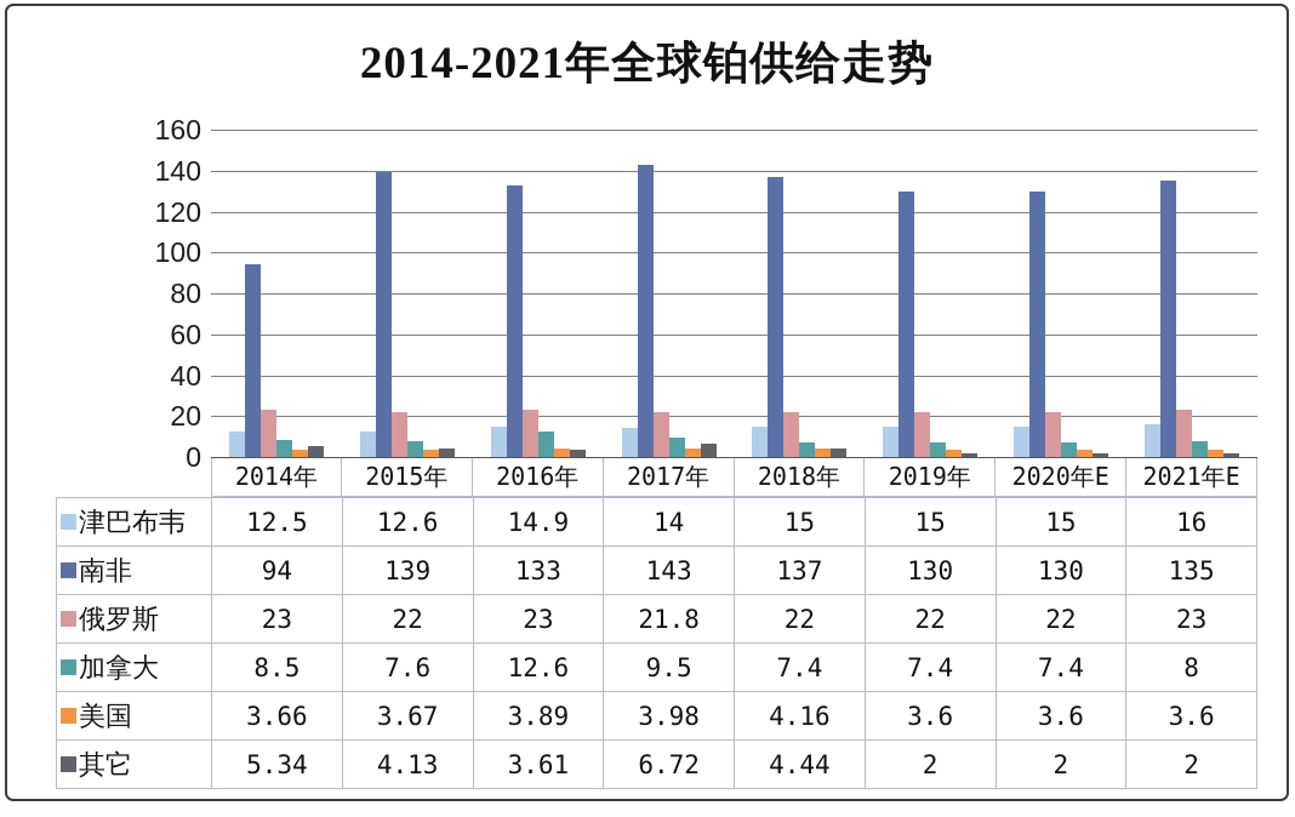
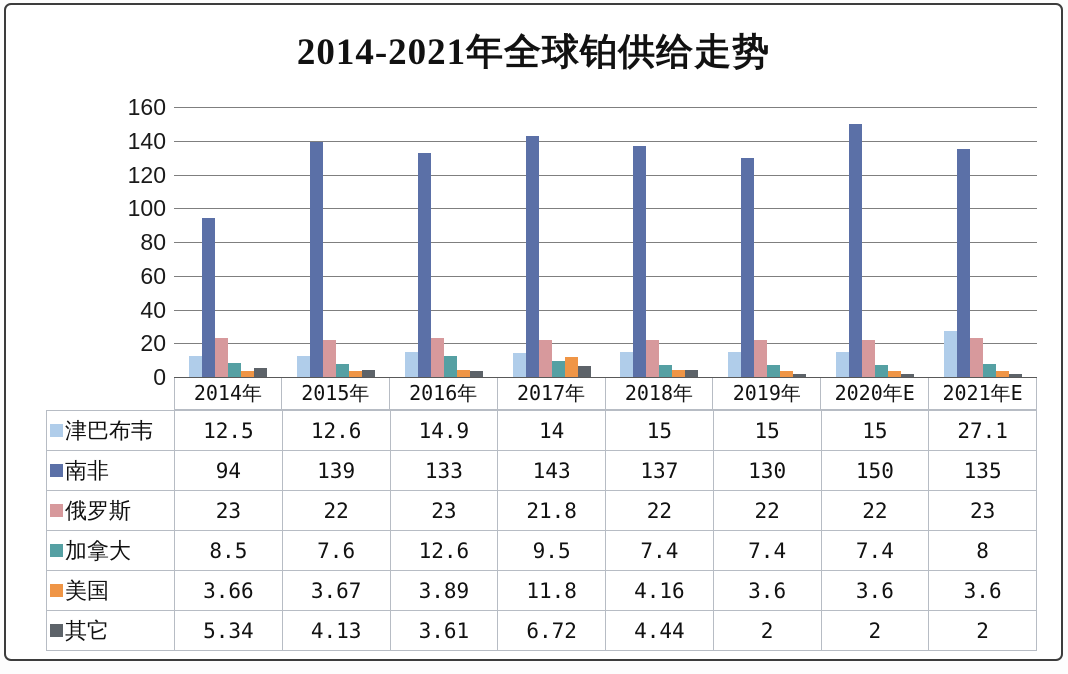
美国/2017年: 3.98 -> 11.8
南非/2020年E: 130 -> 150
津巴布韦/2021年E: 16 -> 27.1
